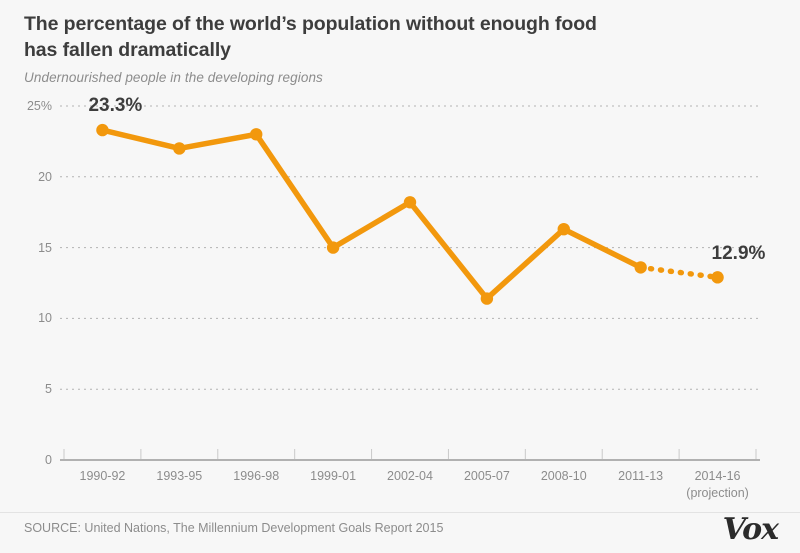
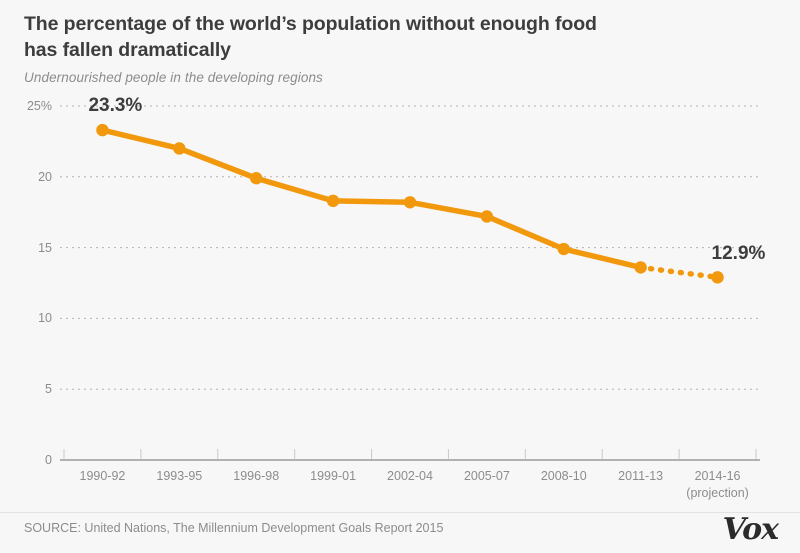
1996-98: 23.0% -> 19.9%
1999-01: 15.0% -> 18.3%
2005-07: 11.4% -> 17.2%
2008-10: 16.3% -> 14.9%
